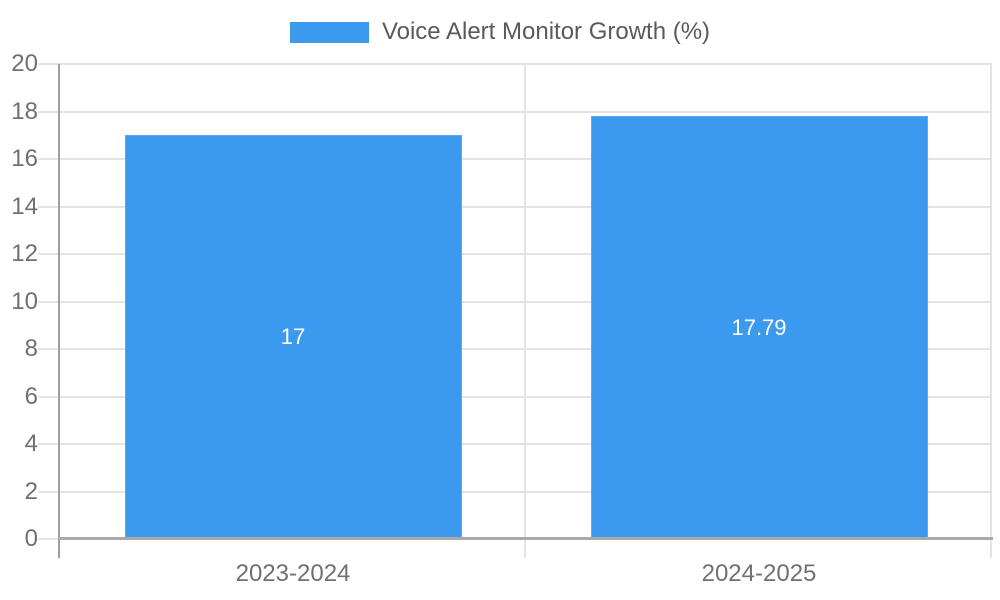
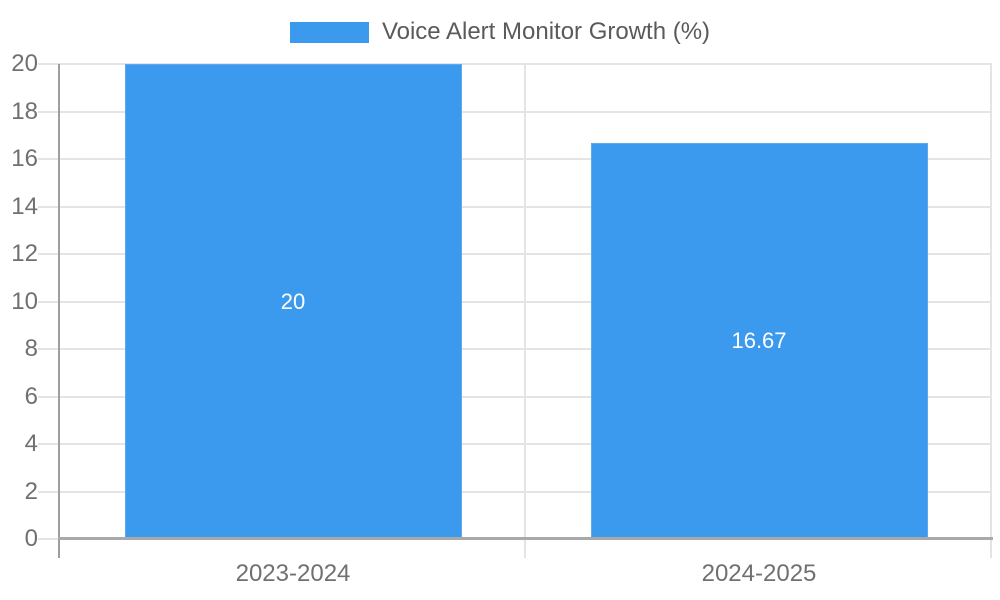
2023-2024: 17 -> 20
2024-2025: 17.79 -> 16.67
